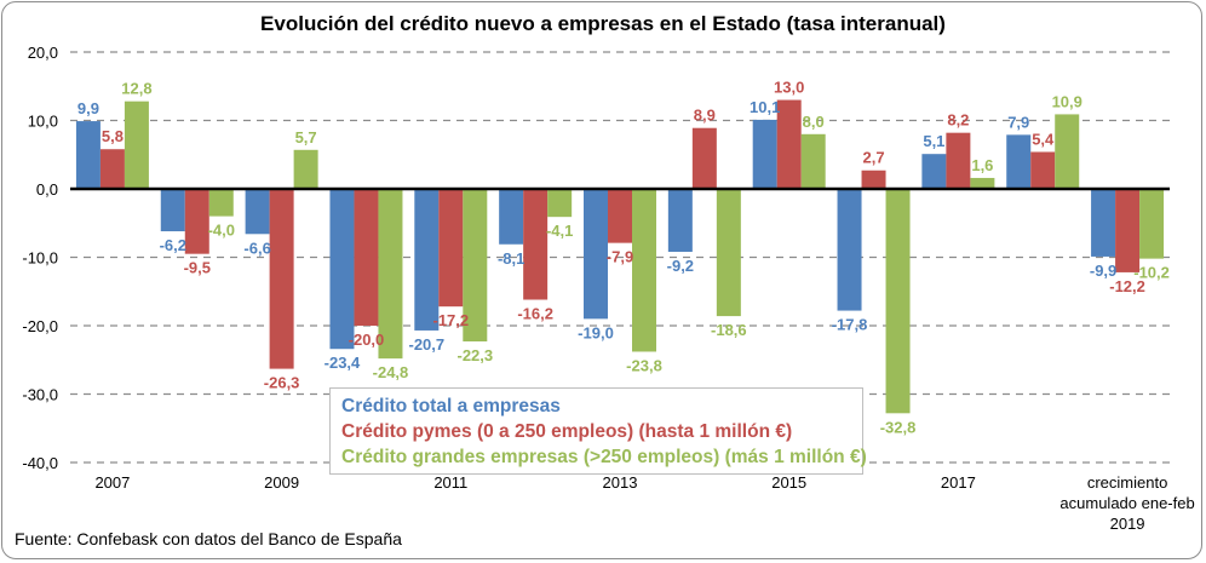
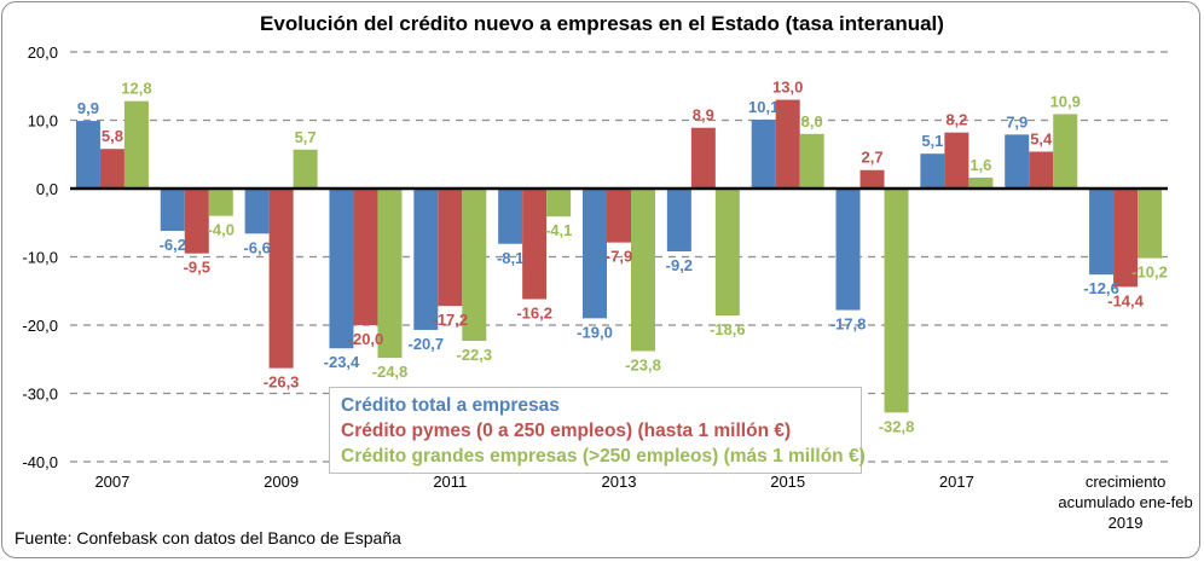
Crédito total a empresas/crecimiento acumulado ene-feb 2019: -9,9 -> -12,6
Crédito pymes (0 a 250 empleos) (hasta 1 millón €)/crecimiento acumulado ene-feb 2019: -12,2 -> -14,4
